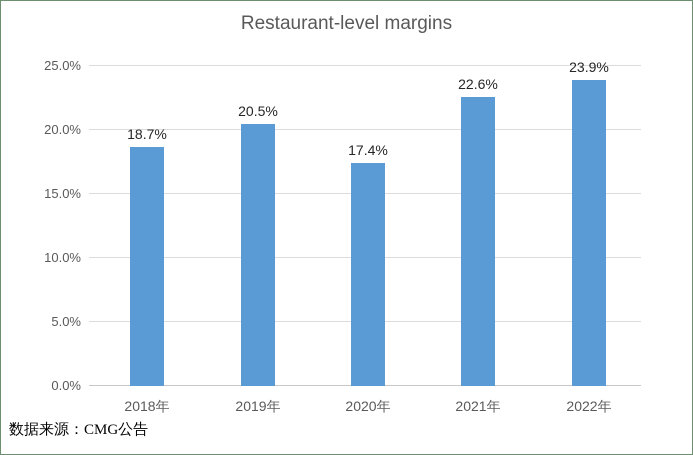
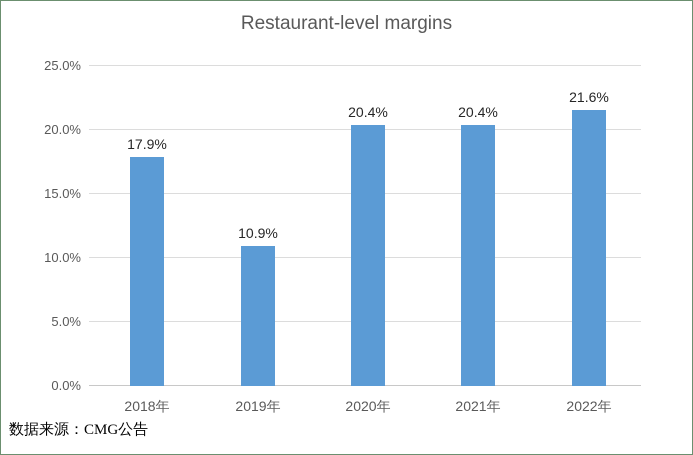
2018年: 18.7% -> 17.9%
2019年: 20.5% -> 10.9%
2020年: 17.4% -> 20.4%
2021年: 22.6% -> 20.4%
2022年: 23.9% -> 21.6%
